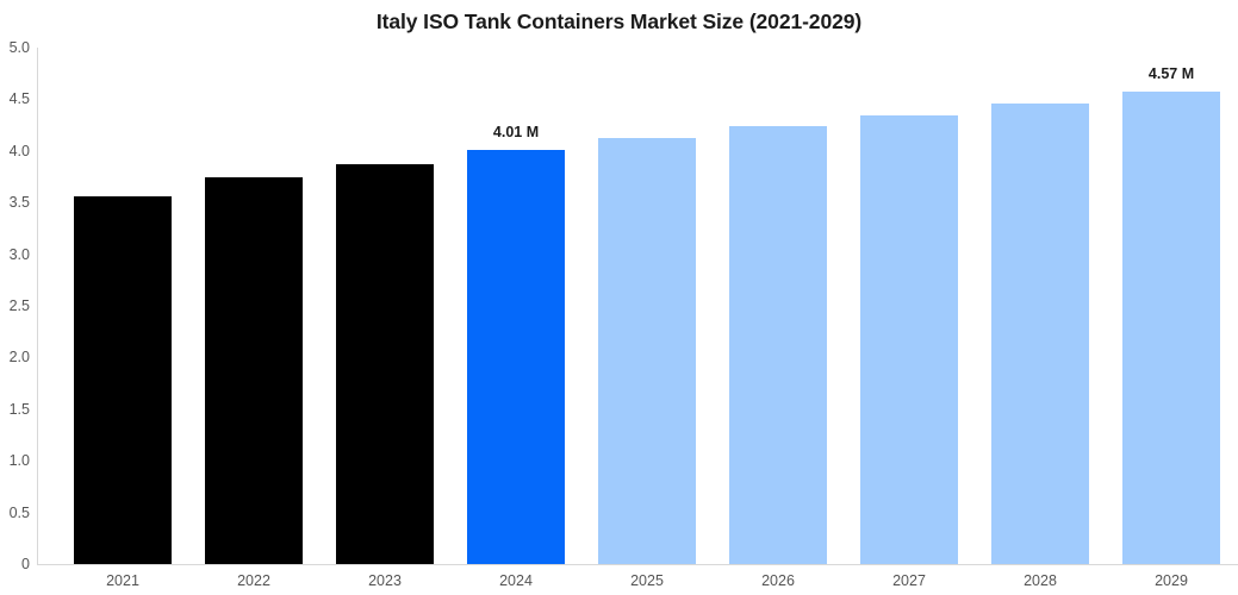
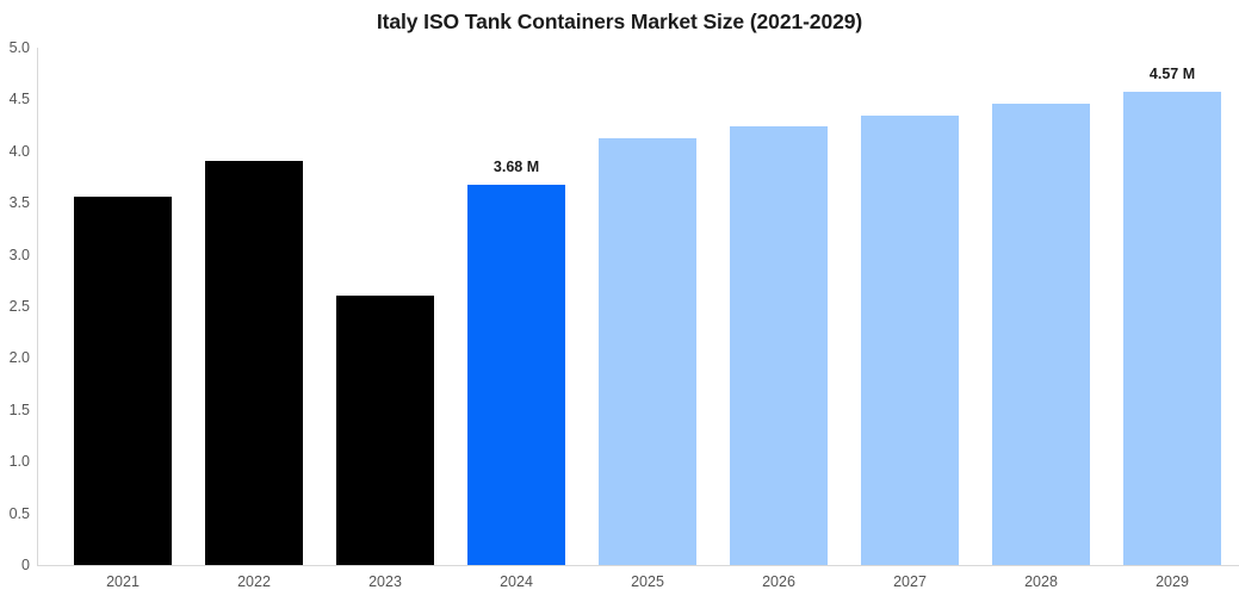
2022: 3.8 -> 3.9
2023: 3.9 -> 2.6
2024: 4.01 -> 3.68
